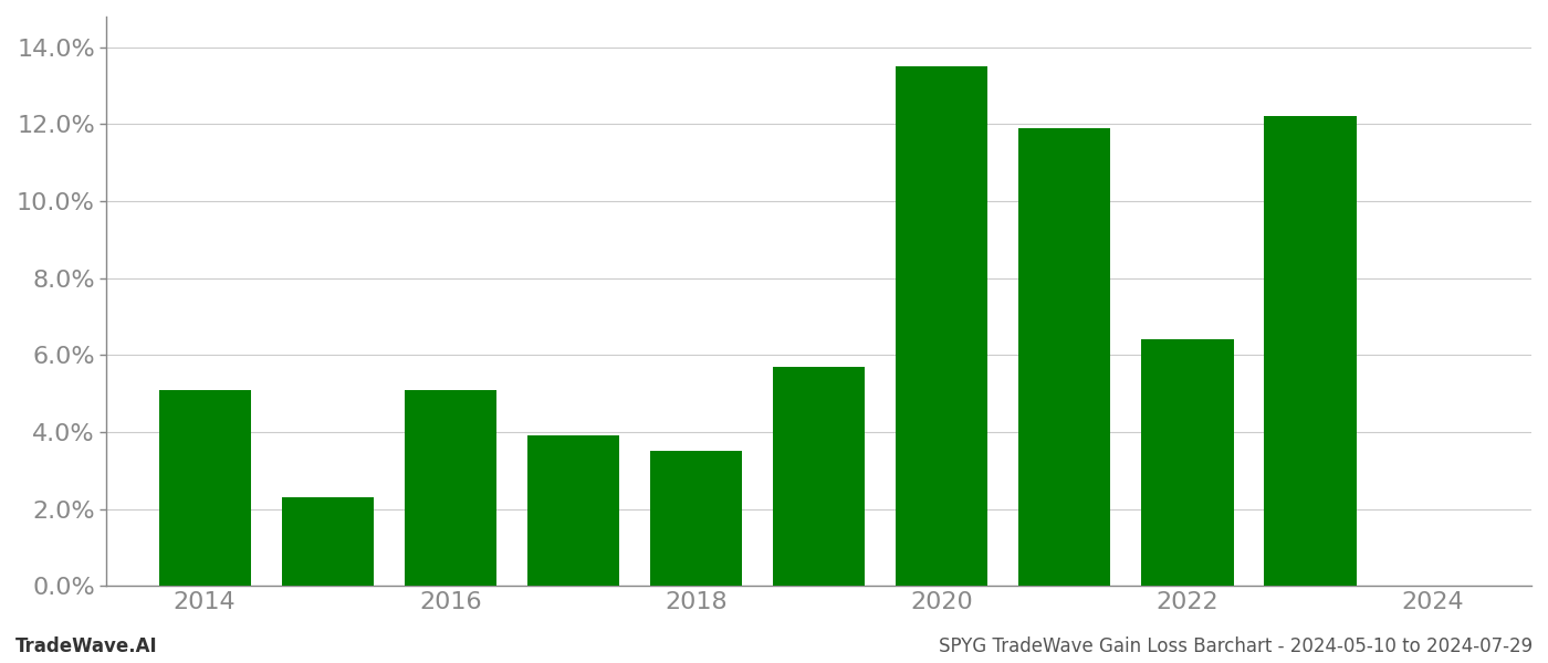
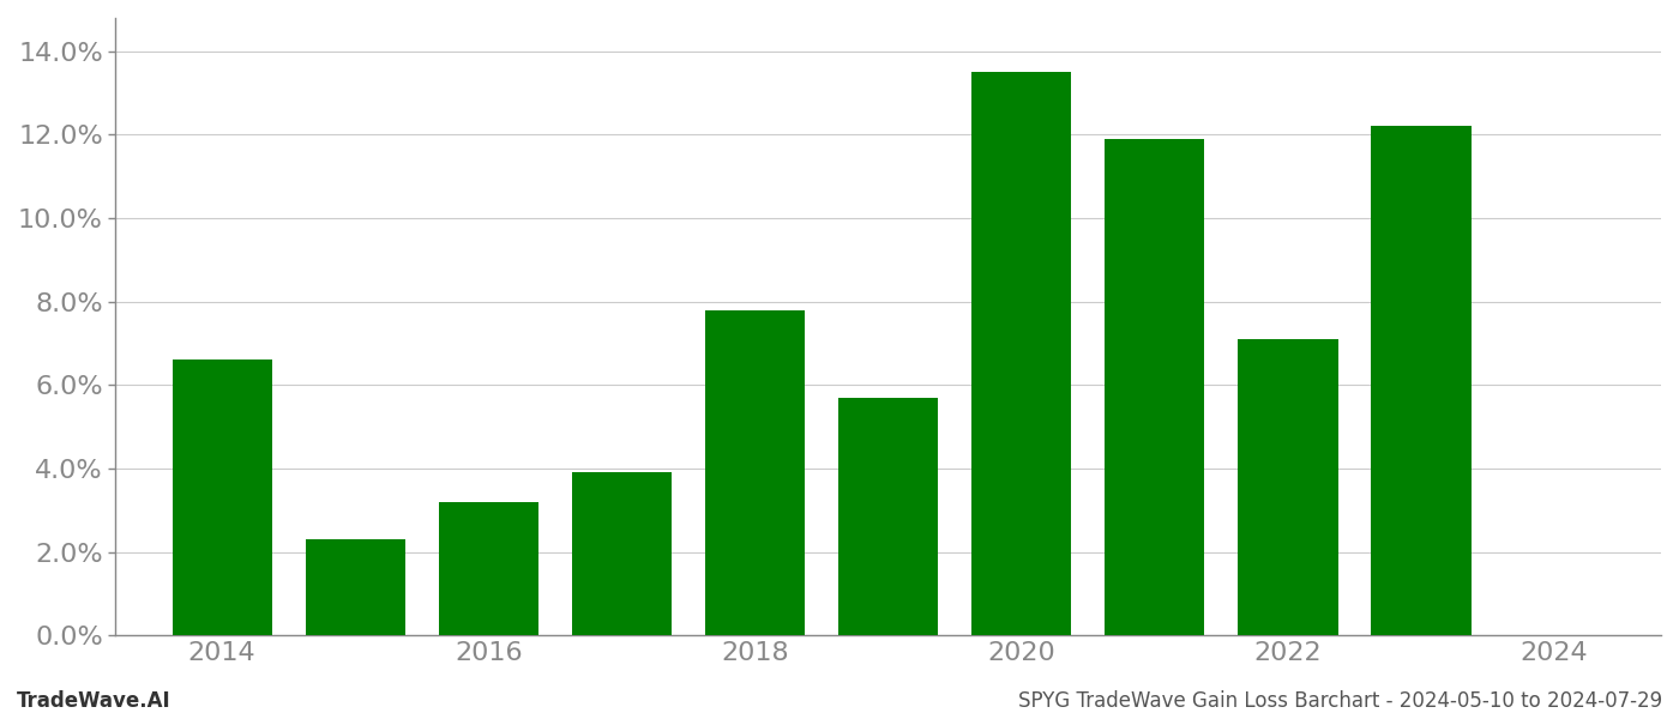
2014: 5.1% -> 6.6%
2016: 5.1% -> 3.2%
2018: 3.5% -> 7.8%
2022: 6.4% -> 7.1%
